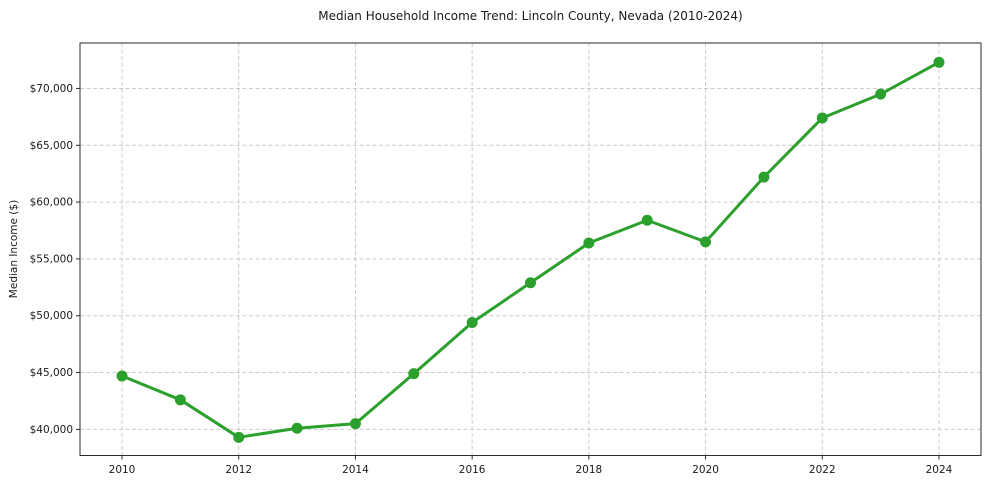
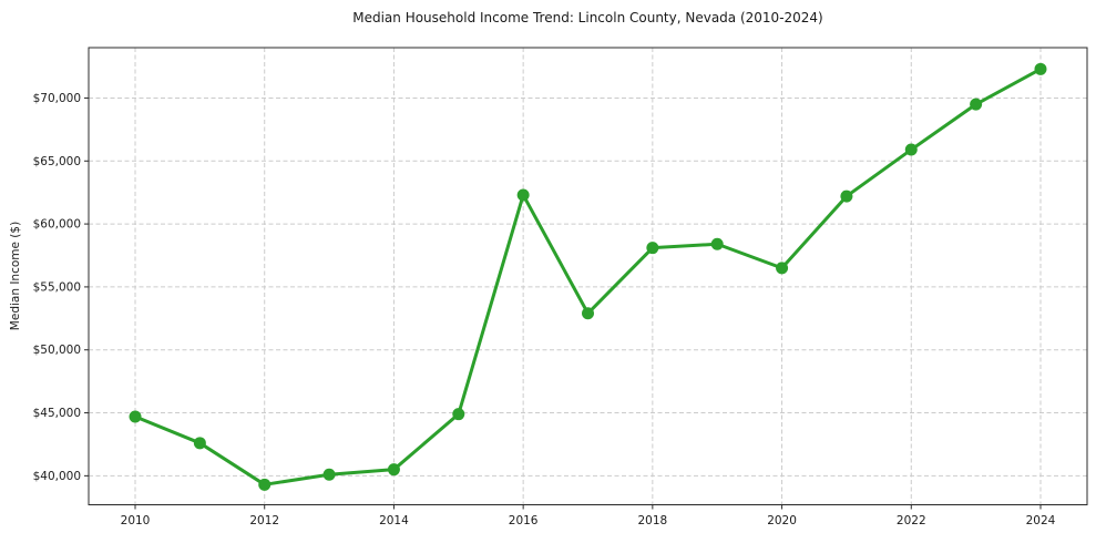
2016: $49400 -> $62300
2018: $56400 -> $58100
2022: $67400 -> $65900
